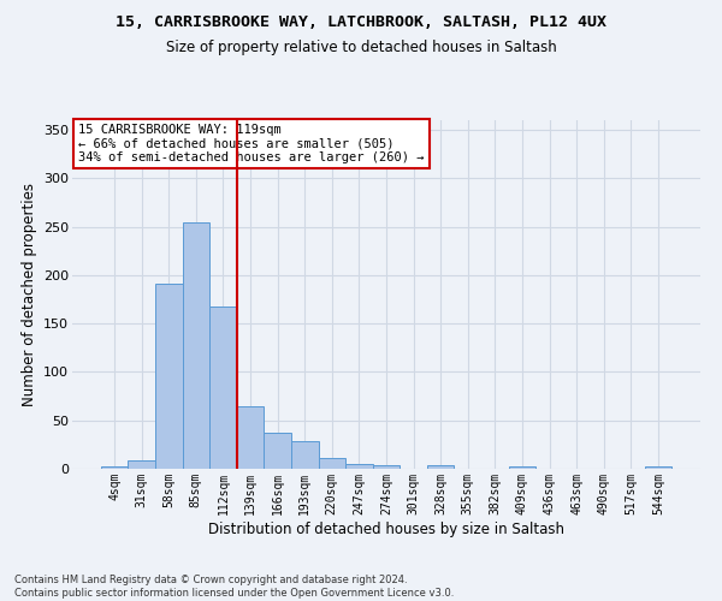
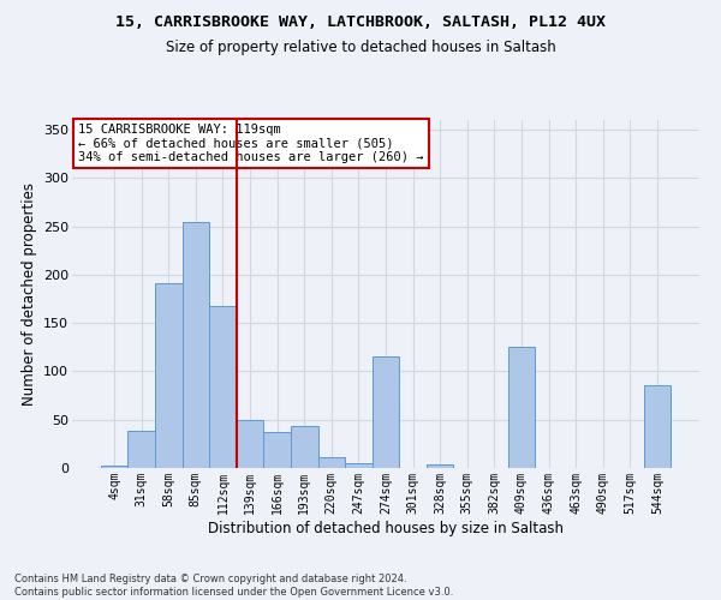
31sqm: 9 -> 38
139sqm: 65 -> 50
193sqm: 28 -> 44
274sqm: 4 -> 116
409sqm: 3 -> 126
544sqm: 2 -> 86
